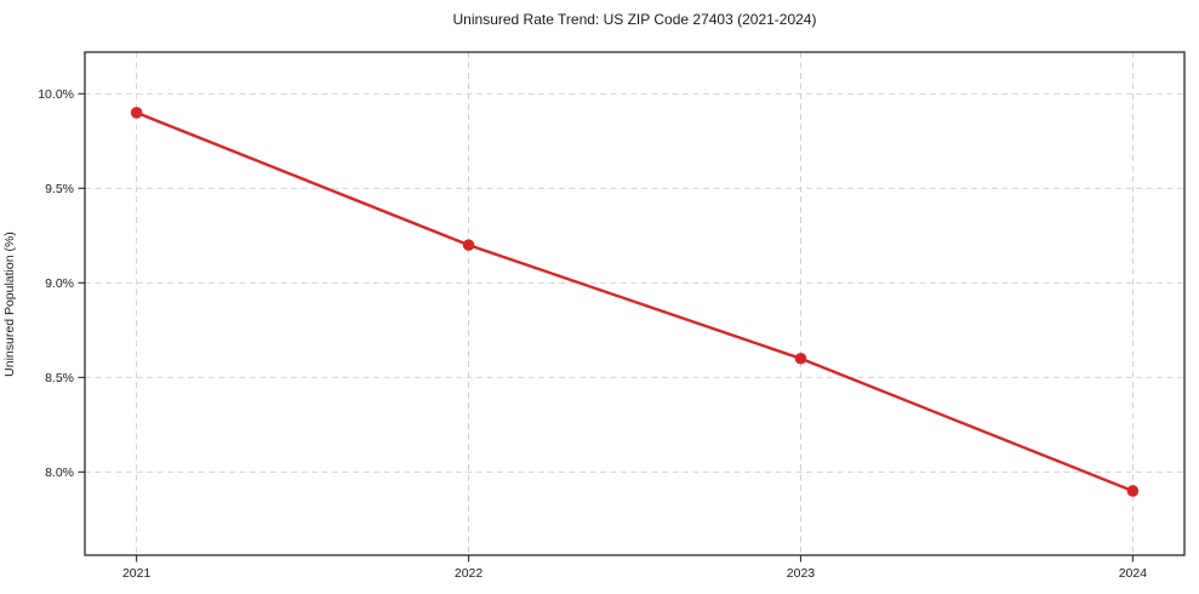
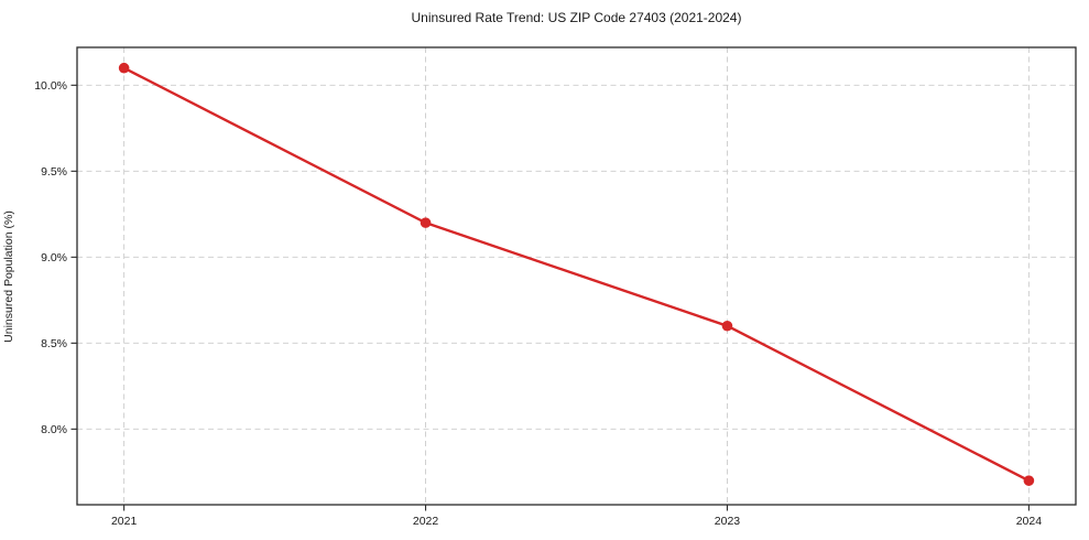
2021: 9.9% -> 10.1%
2024: 7.9% -> 7.7%
